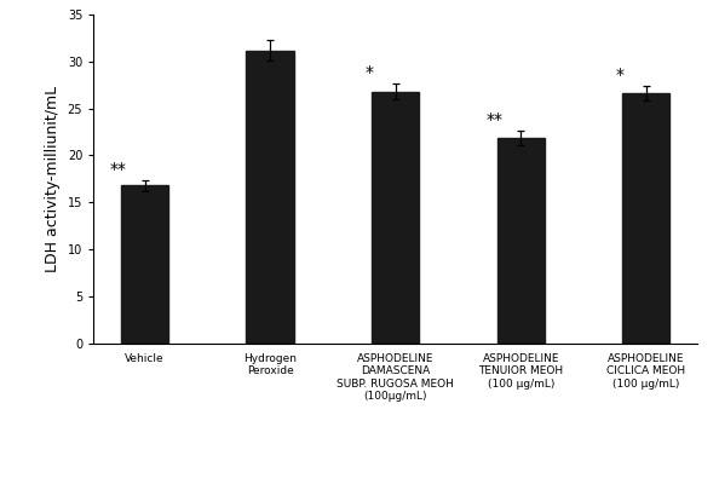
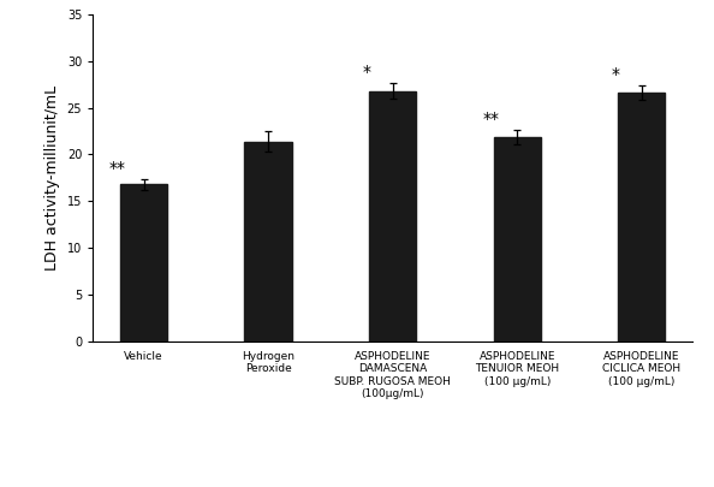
Hydrogen Peroxide: 31.2 -> 21.4
